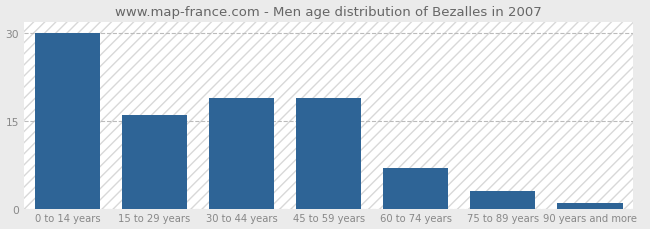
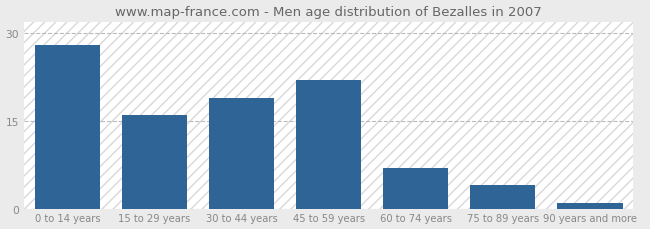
0 to 14 years: 30 -> 28
45 to 59 years: 19 -> 22
75 to 89 years: 3 -> 4
